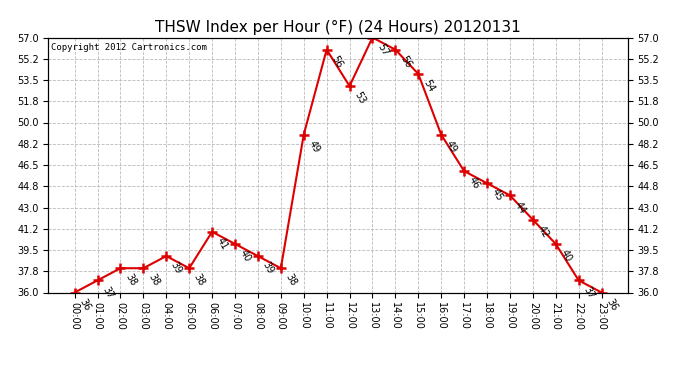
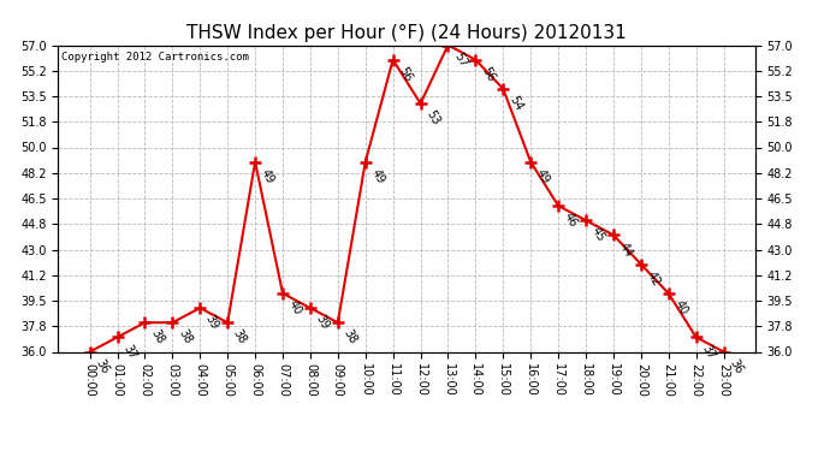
06:00: 41 -> 49
